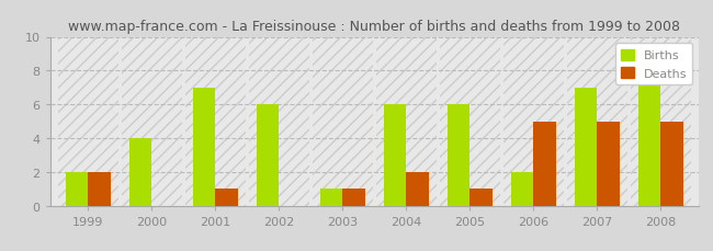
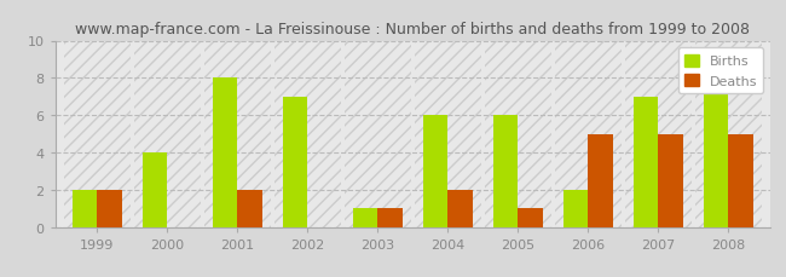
Births/2001: 7 -> 8
Deaths/2001: 1 -> 2
Births/2002: 6 -> 7
